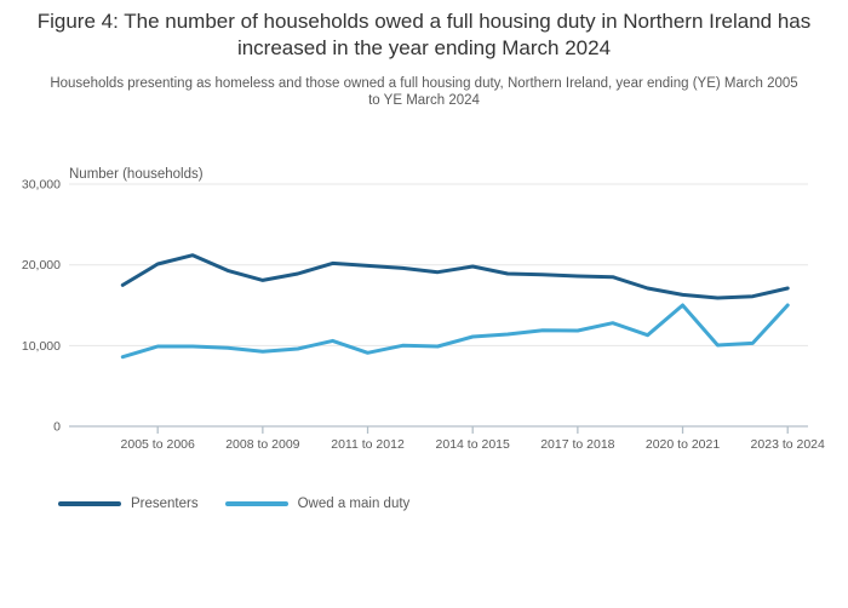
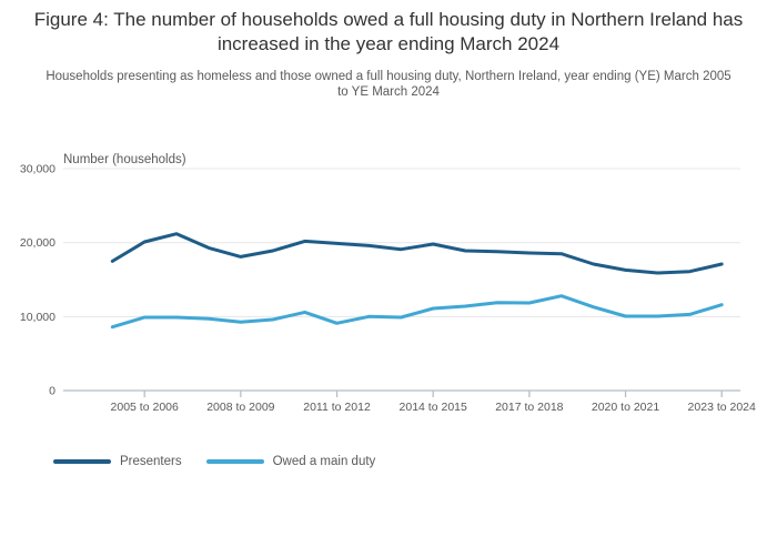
Owed a main duty/2020 to 2021: 15000 -> 10000
Owed a main duty/2023 to 2024: 15000 -> 12000
